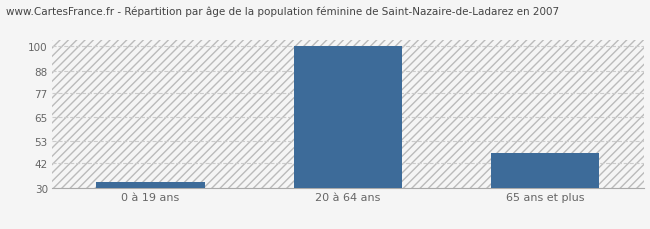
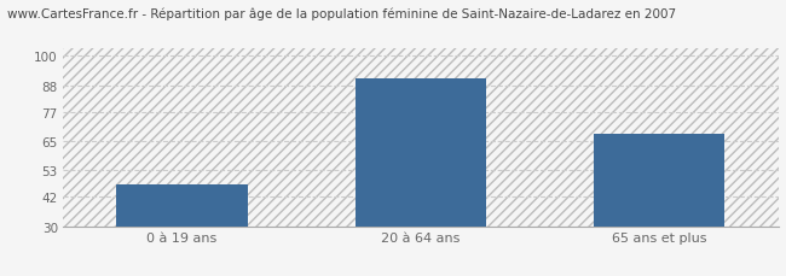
0 à 19 ans: 33 -> 47
20 à 64 ans: 100 -> 91
65 ans et plus: 47 -> 68
